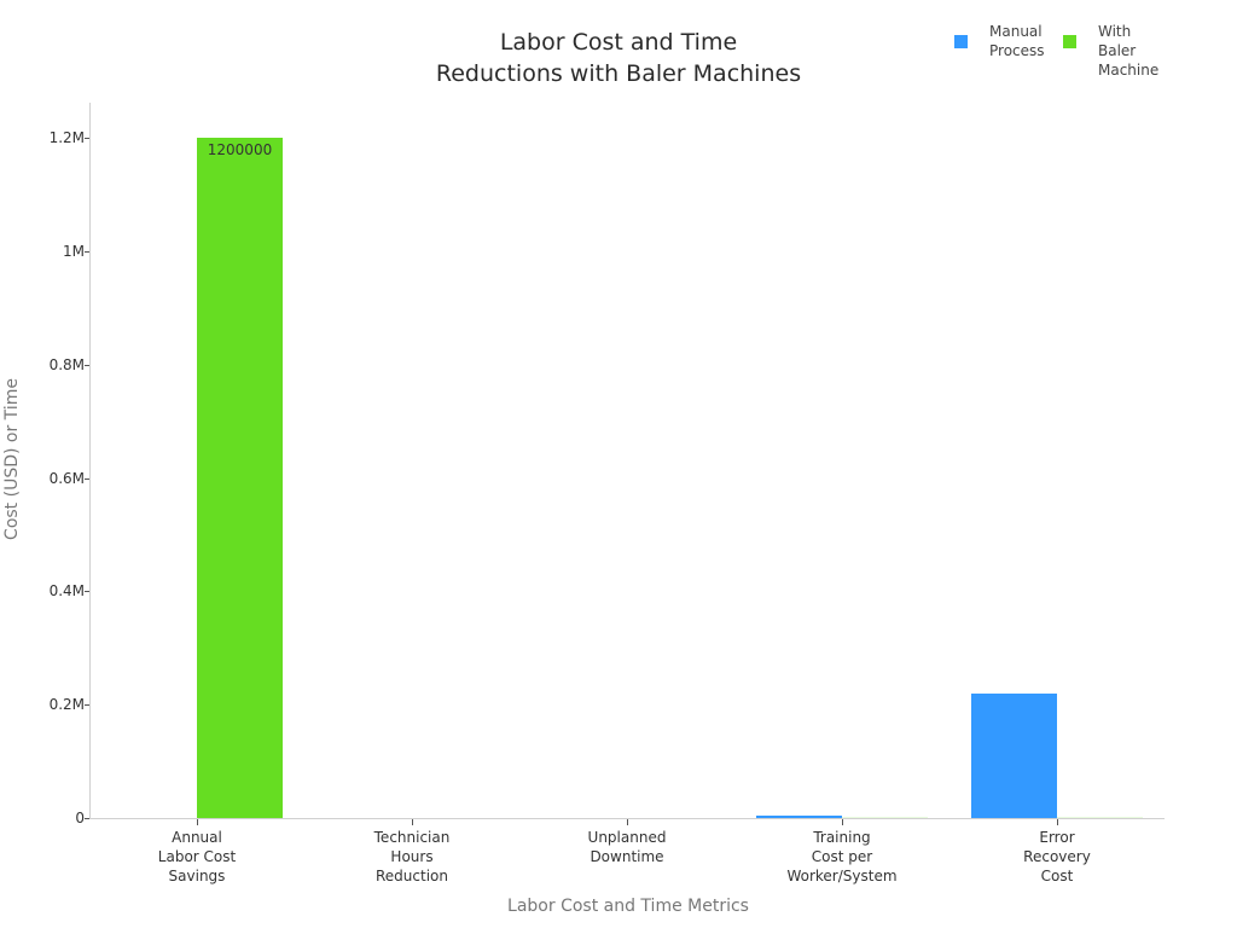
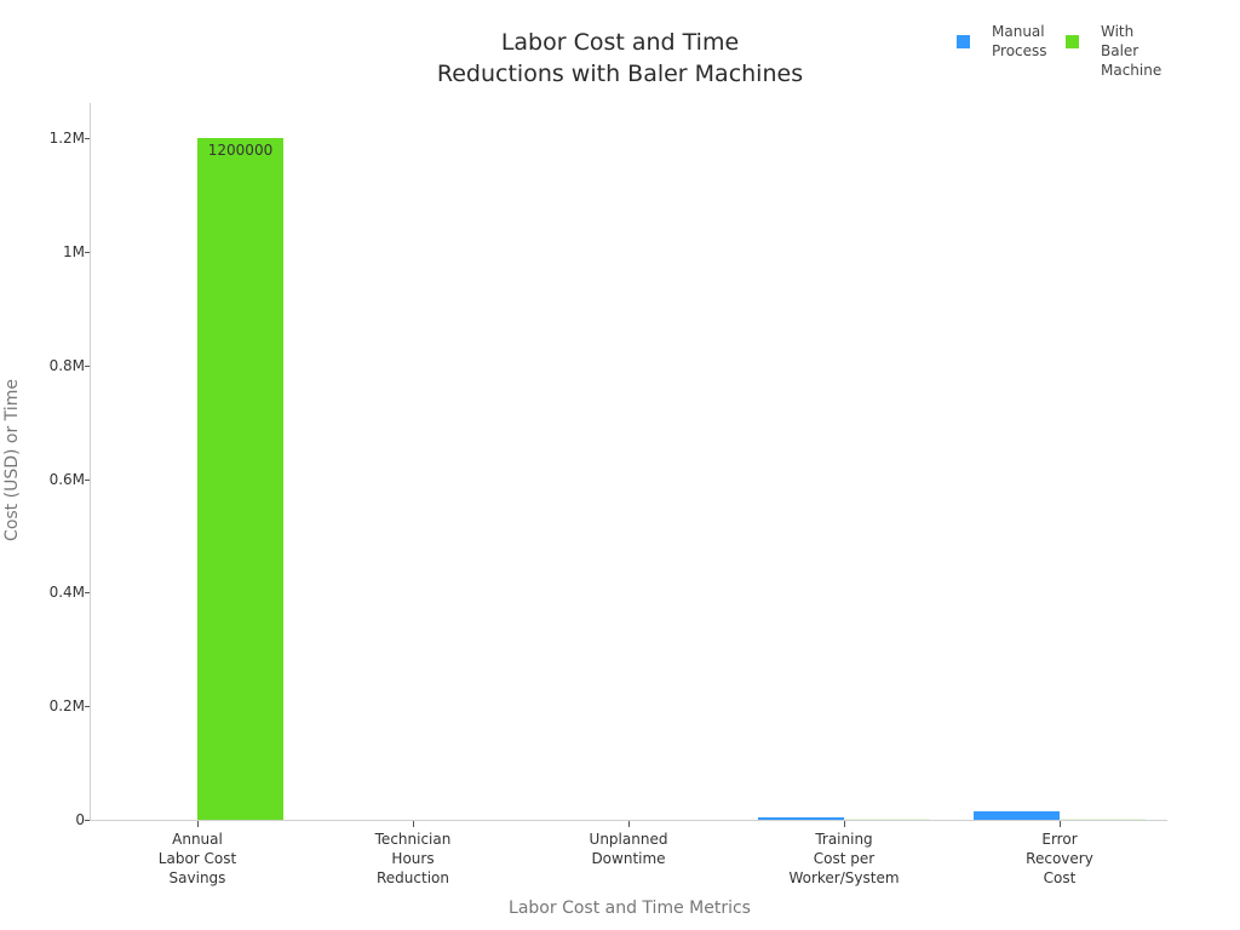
Manual Process/Error Recovery Cost: 0.22M -> 0.02M
